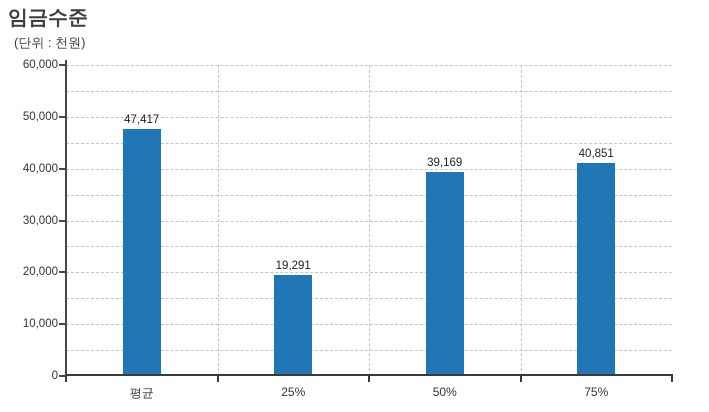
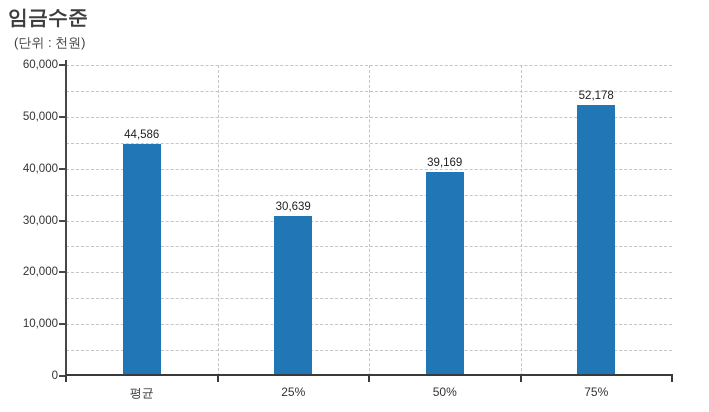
평균: 47,417 -> 44,586
25%: 19,291 -> 30,639
75%: 40,851 -> 52,178
